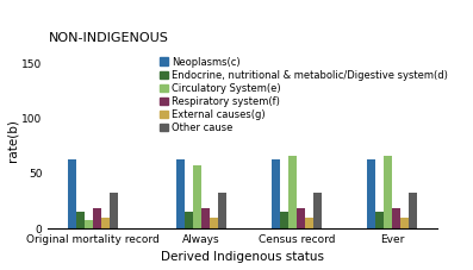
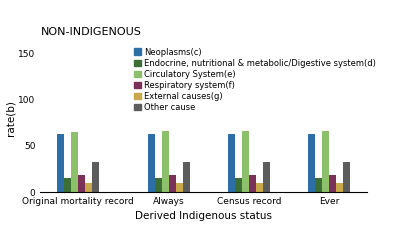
Circulatory System(e)/Original mortality record: 8 -> 65
Circulatory System(e)/Always: 58 -> 66
